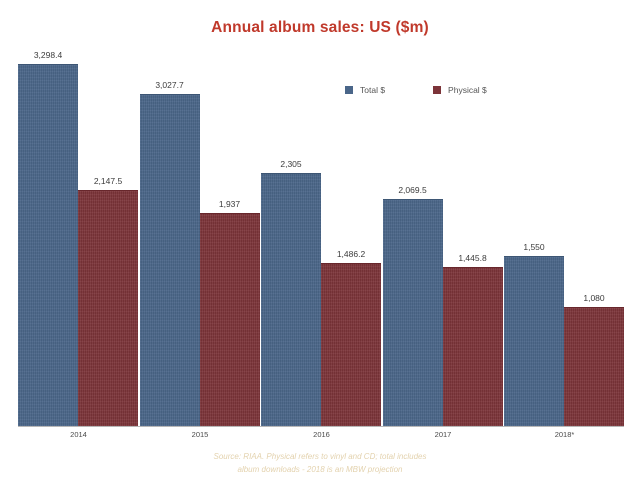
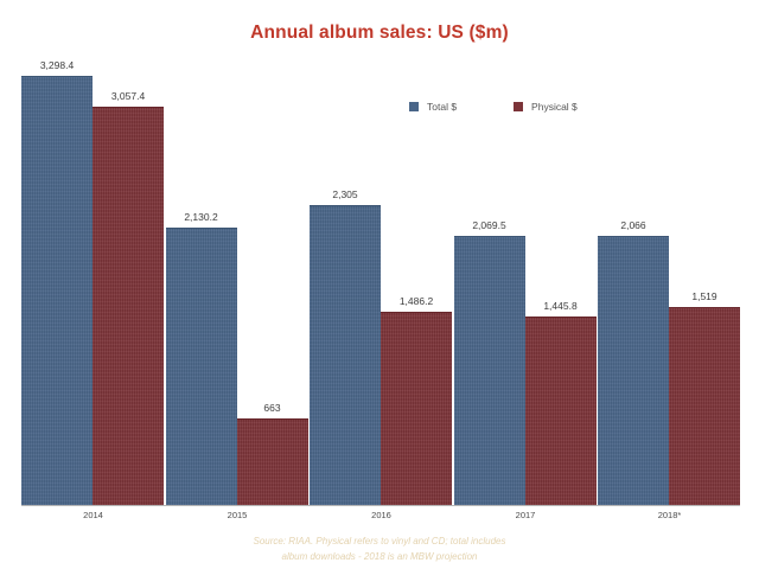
Physical $/2014: 2,147.5 -> 3,057.4
Total $/2015: 3,027.7 -> 2,130.2
Physical $/2015: 1,937 -> 663
Total $/2018*: 1,550 -> 2,066
Physical $/2018*: 1,080 -> 1,519
